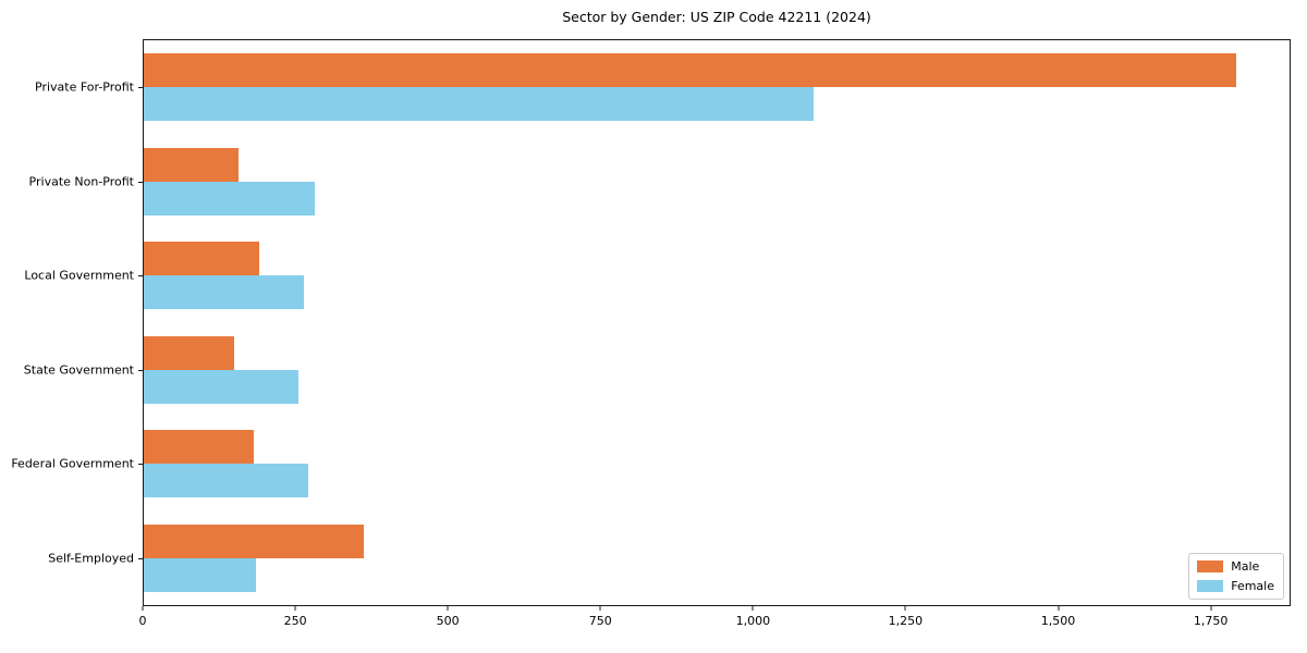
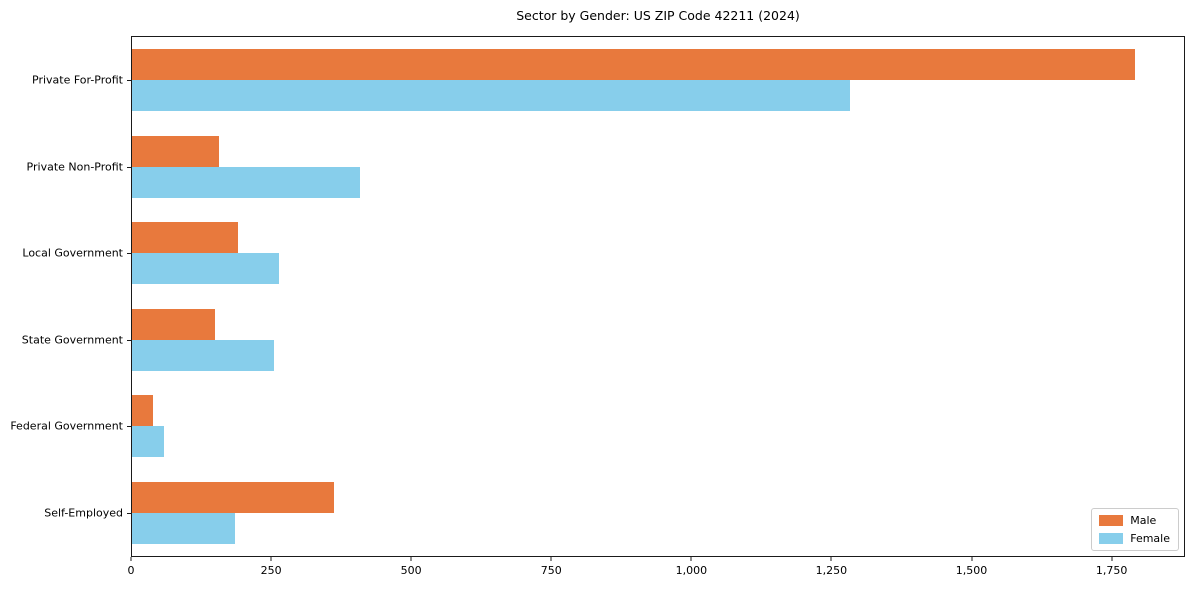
Female/Private For-Profit: 1100 -> 1280
Female/Private Non-Profit: 280 -> 410
Male/Federal Government: 180 -> 40
Female/Federal Government: 270 -> 60
